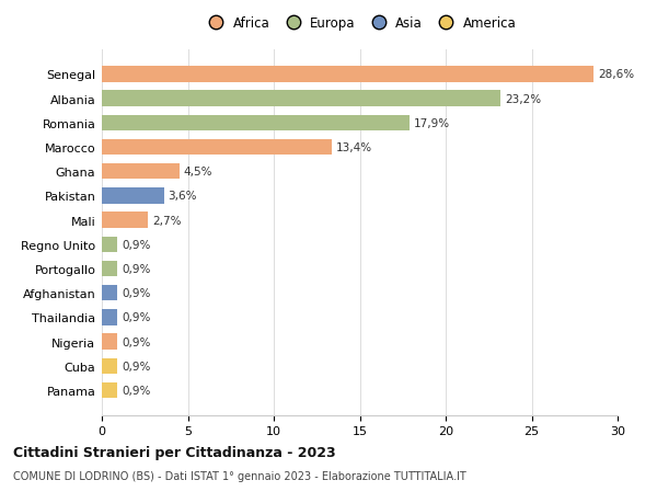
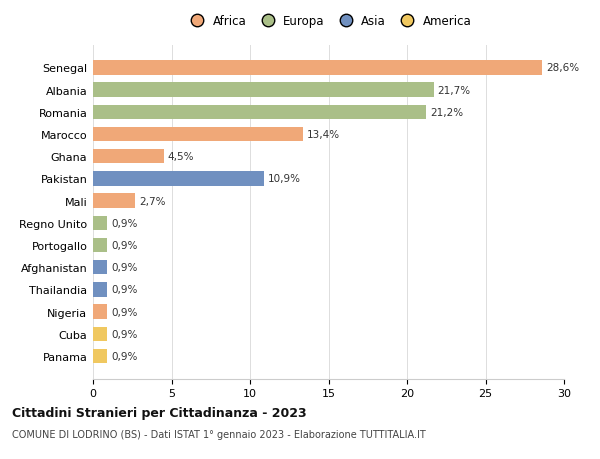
Albania: 23,2% -> 21,7%
Romania: 17,9% -> 21,2%
Pakistan: 3,6% -> 10,9%
